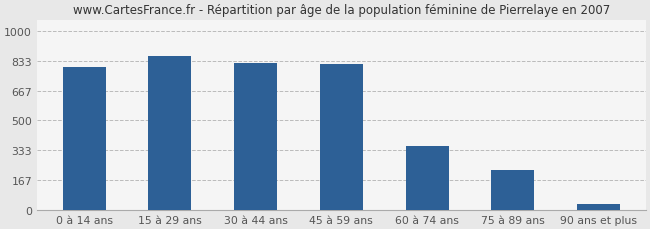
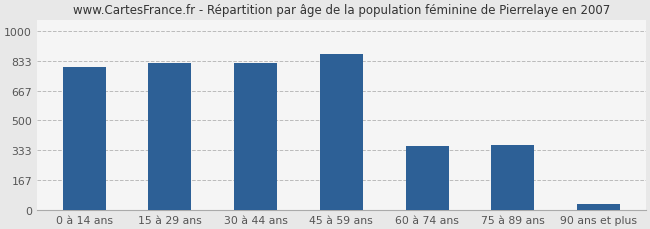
15 à 29 ans: 860 -> 820
45 à 59 ans: 820 -> 870
75 à 89 ans: 220 -> 360
